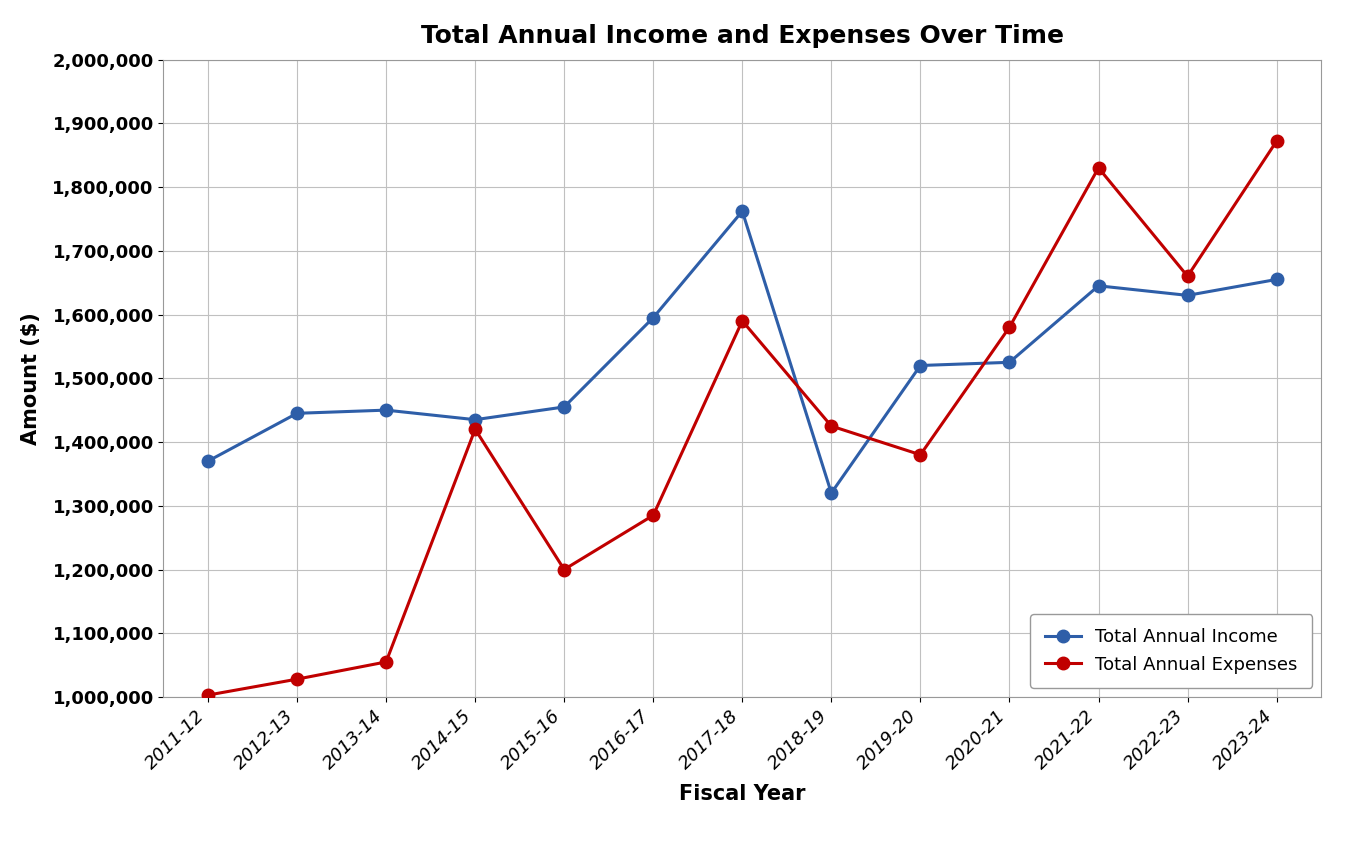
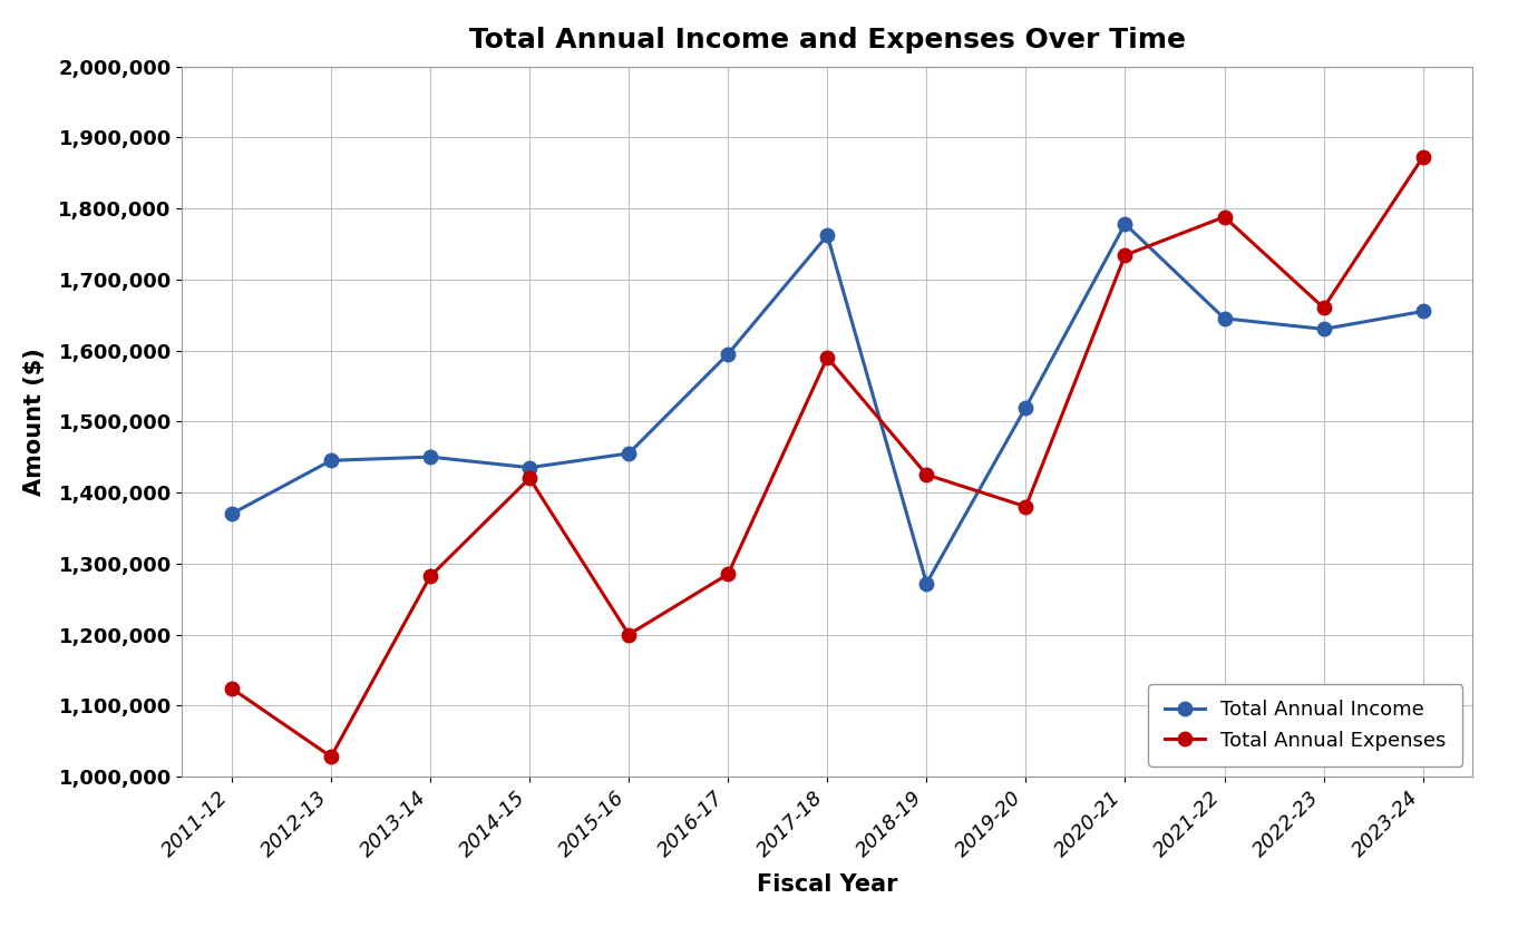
Total Annual Expenses/2011-12: 1,003,000 -> 1,124,000
Total Annual Expenses/2013-14: 1,055,000 -> 1,282,000
Total Annual Income/2018-19: 1,320,000 -> 1,272,000
Total Annual Income/2020-21: 1,525,000 -> 1,778,000
Total Annual Expenses/2020-21: 1,580,000 -> 1,734,000
Total Annual Expenses/2021-22: 1,830,000 -> 1,788,000
